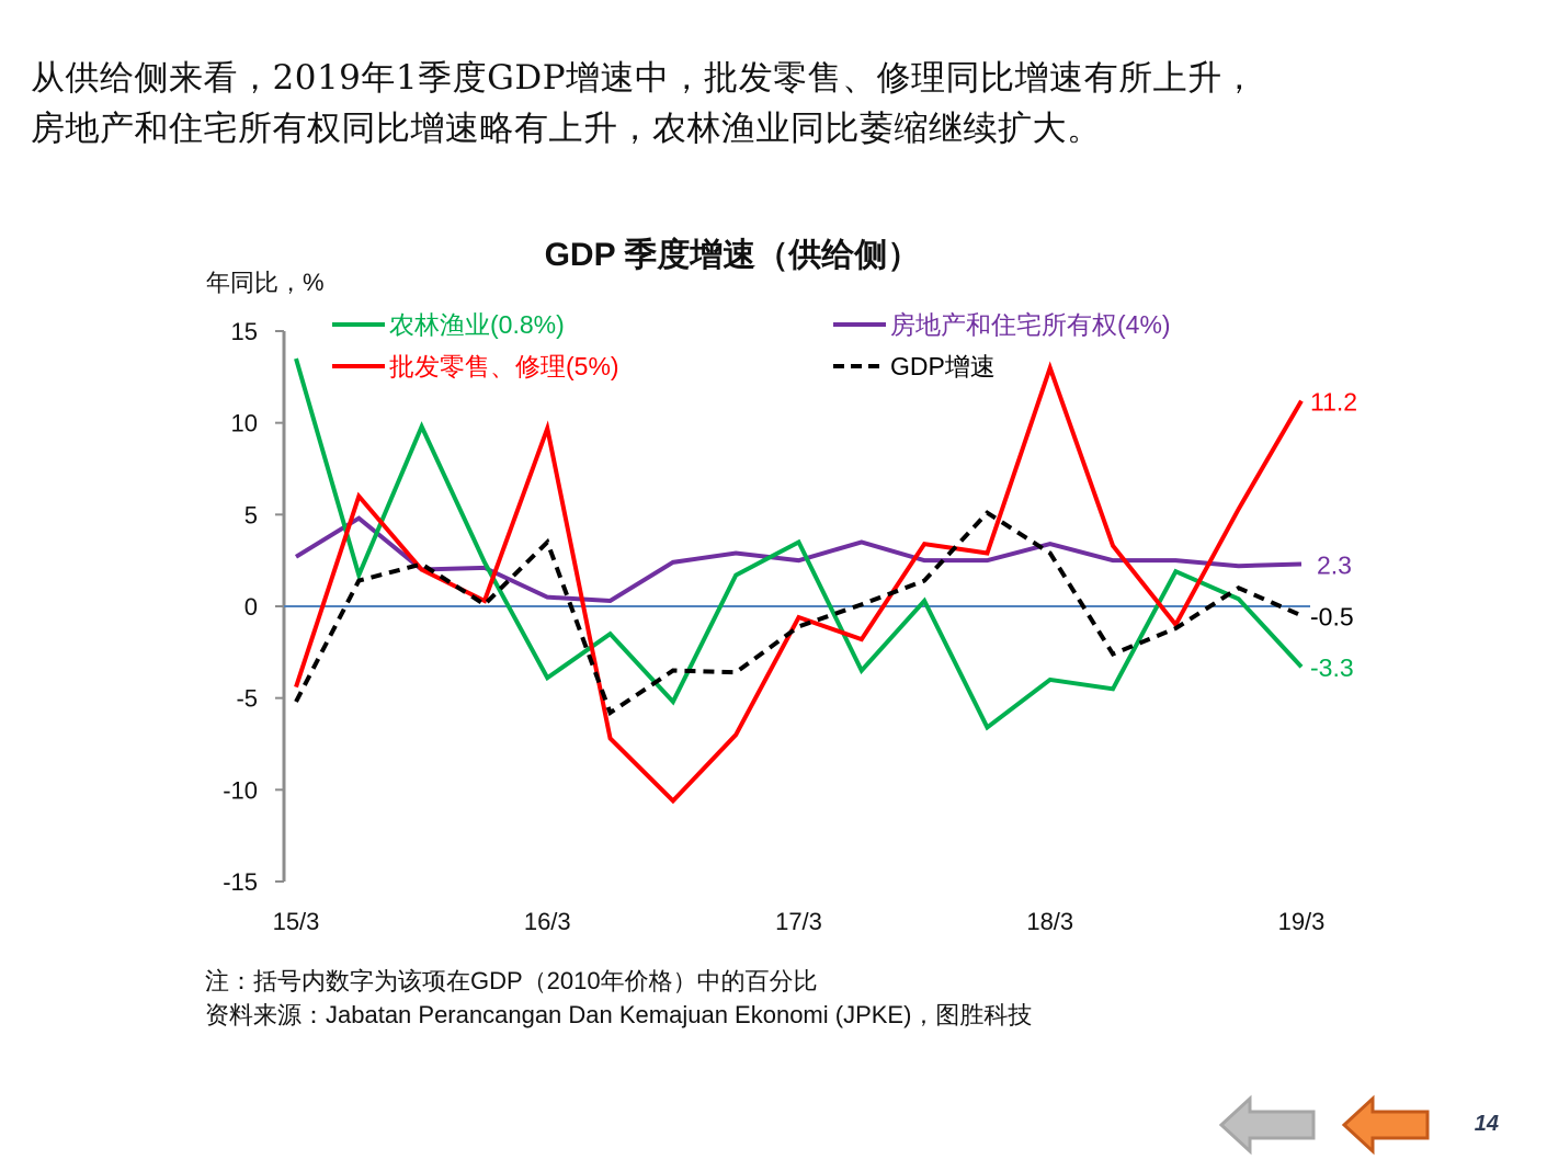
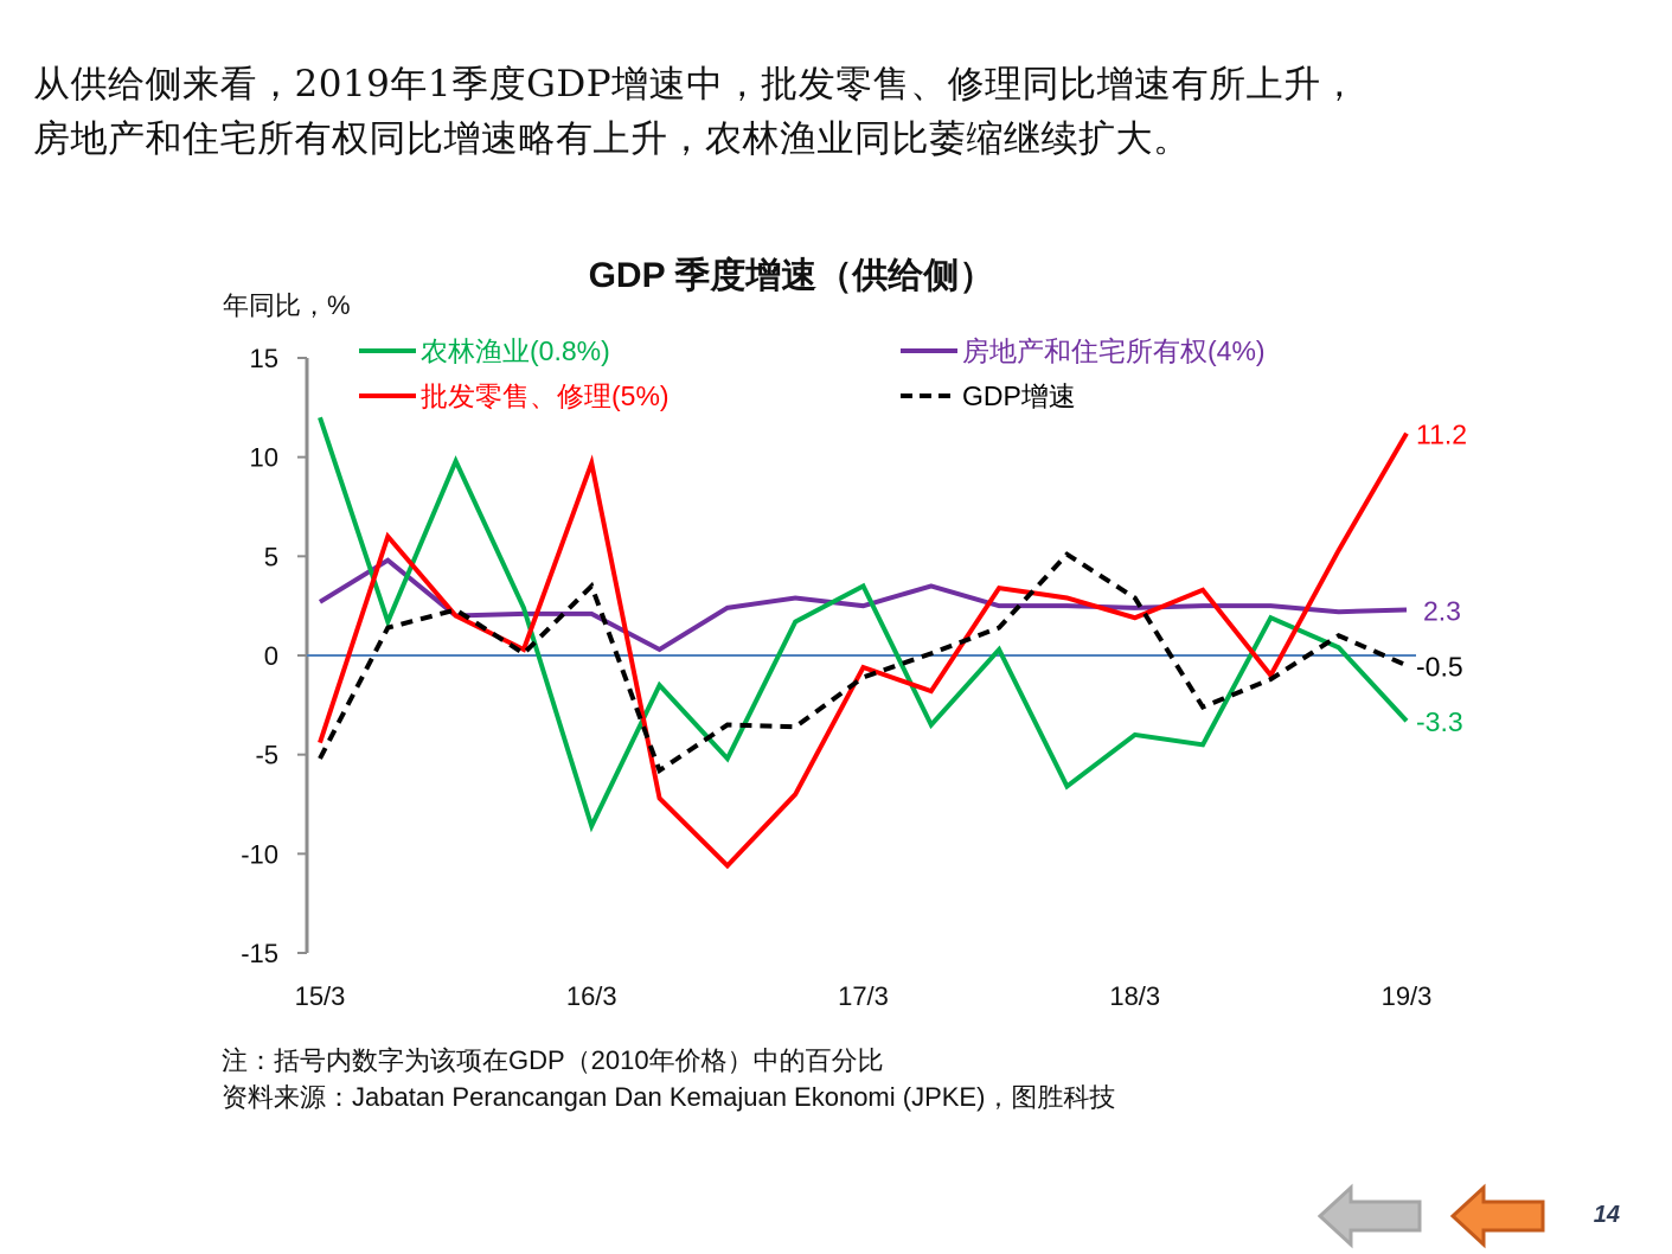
农林渔业(0.8%)/15/3: 13.5 -> 12.0
农林渔业(0.8%)/16/3: -3.9 -> -8.6
房地产和住宅所有权(4%)/16/3: 0.5 -> 2.1
房地产和住宅所有权(4%)/18/3: 3.4 -> 2.4
批发零售、修理(5%)/18/3: 13.0 -> 1.9
